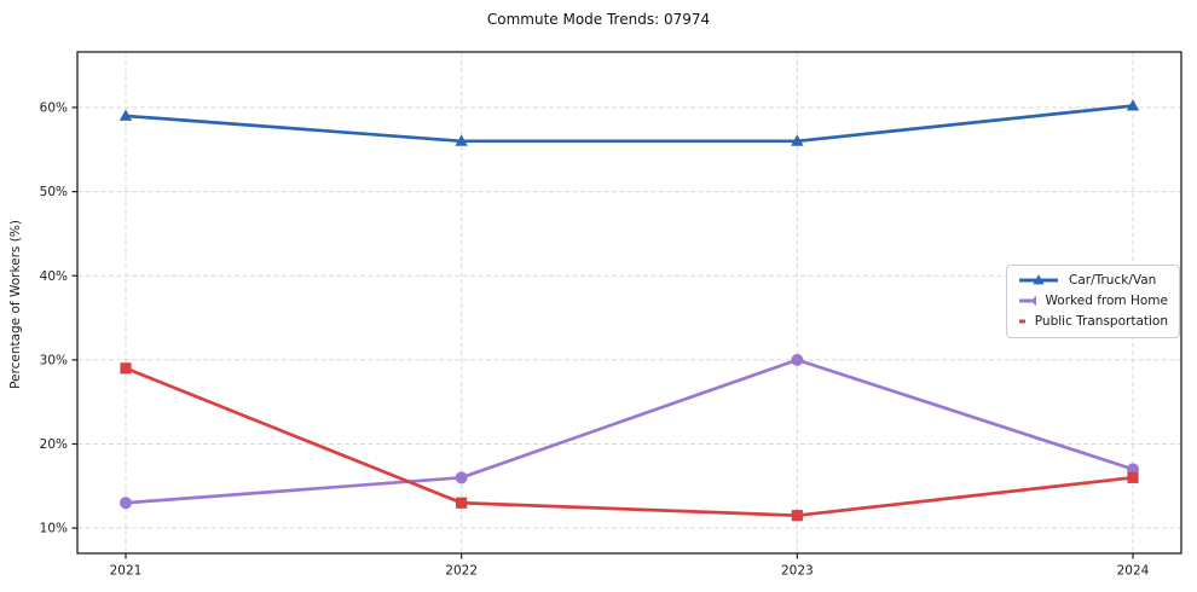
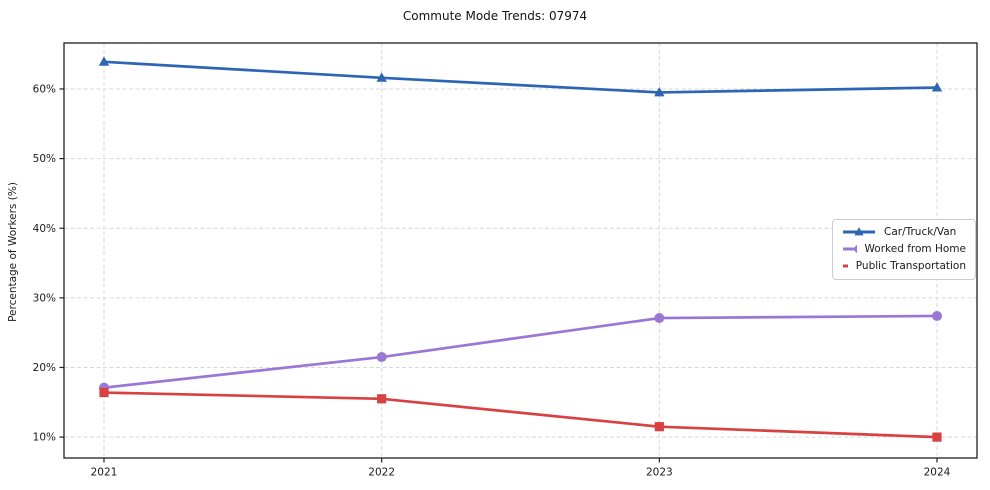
Car/Truck/Van/2021: 59% -> 64%
Worked from Home/2021: 13% -> 17%
Public Transportation/2021: 29% -> 16%
Car/Truck/Van/2022: 56% -> 62%
Worked from Home/2022: 16% -> 22%
Public Transportation/2022: 13% -> 16%
Car/Truck/Van/2023: 56% -> 60%
Worked from Home/2023: 30% -> 27%
Worked from Home/2024: 17% -> 27%
Public Transportation/2024: 16% -> 10%
